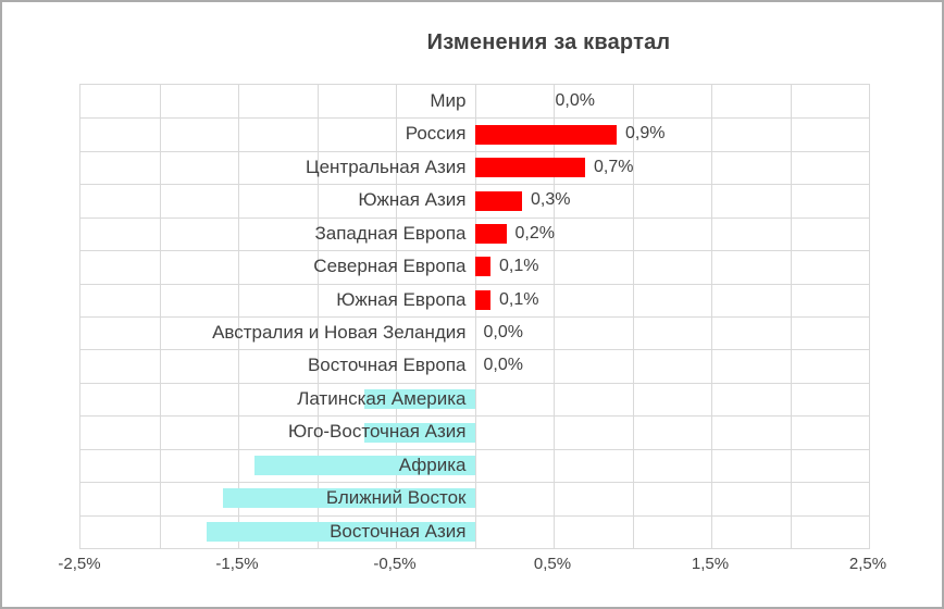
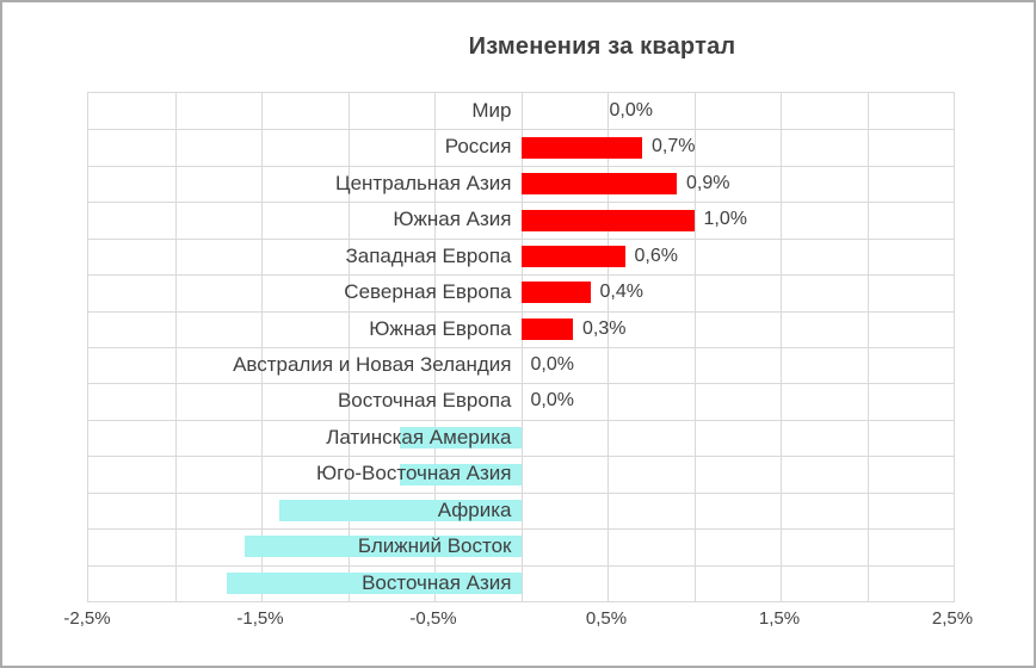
Россия: 0,9% -> 0,7%
Центральная Азия: 0,7% -> 0,9%
Южная Азия: 0,3% -> 1,0%
Западная Европа: 0,2% -> 0,6%
Северная Европа: 0,1% -> 0,4%
Южная Европа: 0,1% -> 0,3%
